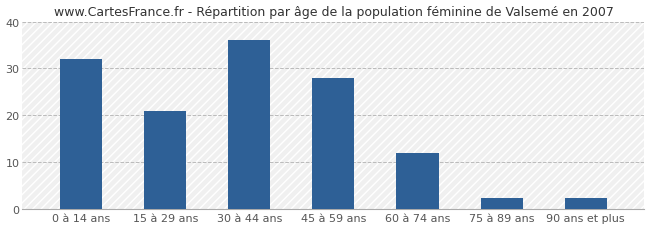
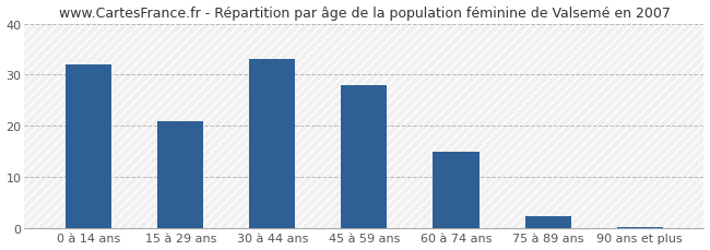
30 à 44 ans: 36.0 -> 33.0
60 à 74 ans: 12.0 -> 15.0
90 ans et plus: 2.5 -> 0.3
